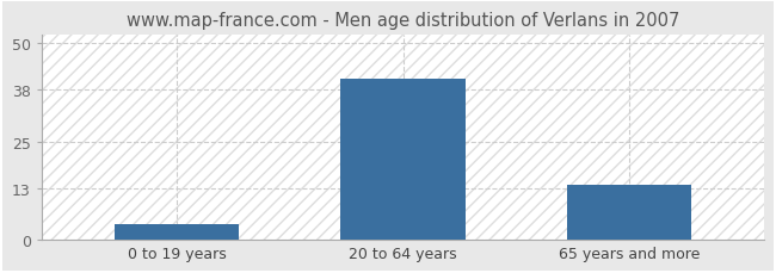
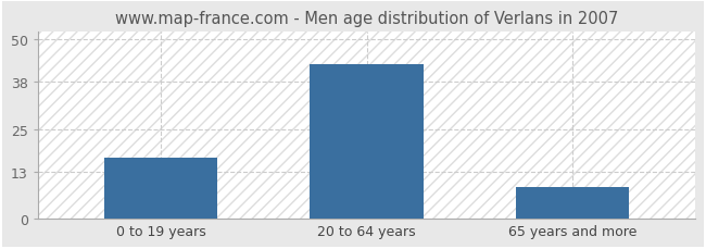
0 to 19 years: 4 -> 17
20 to 64 years: 41 -> 43
65 years and more: 14 -> 9
